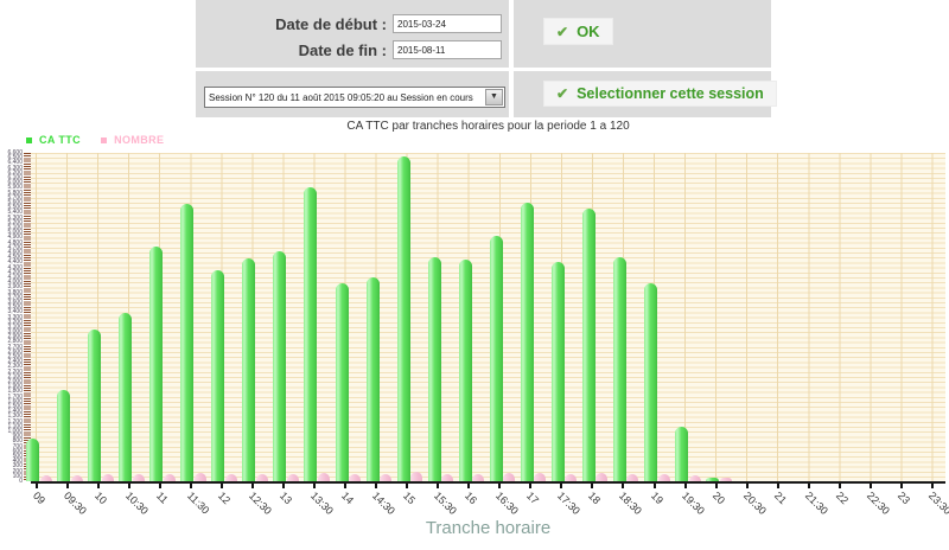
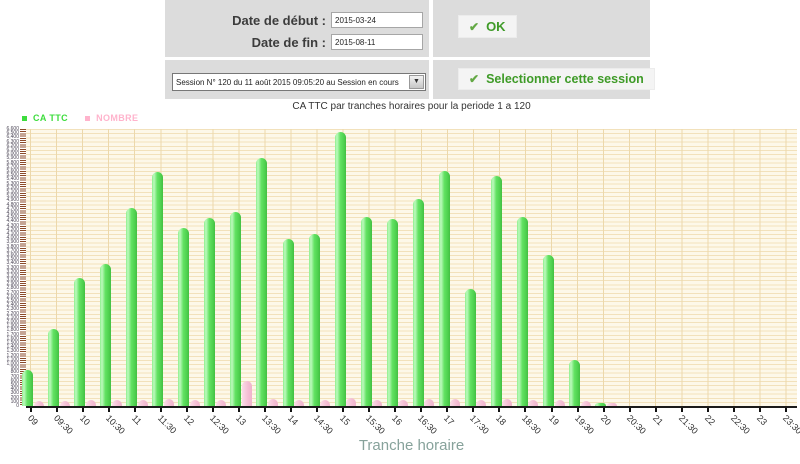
NOMBRE/13: 200 -> 600
CA TTC/17:30: 4400 -> 2800
CA TTC/19: 4000 -> 3600
